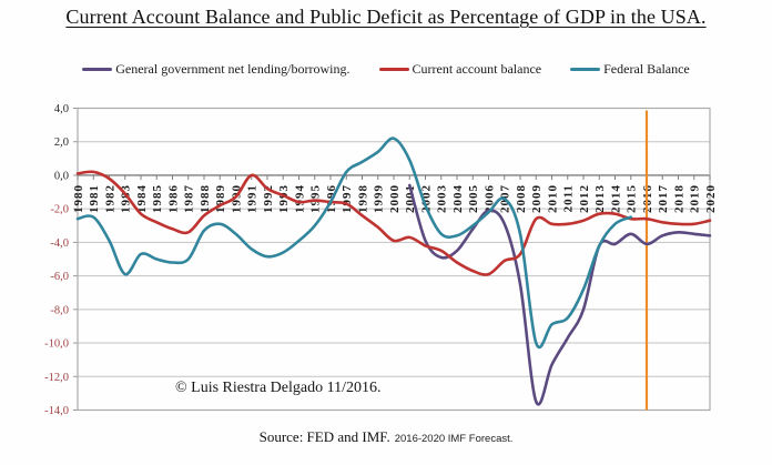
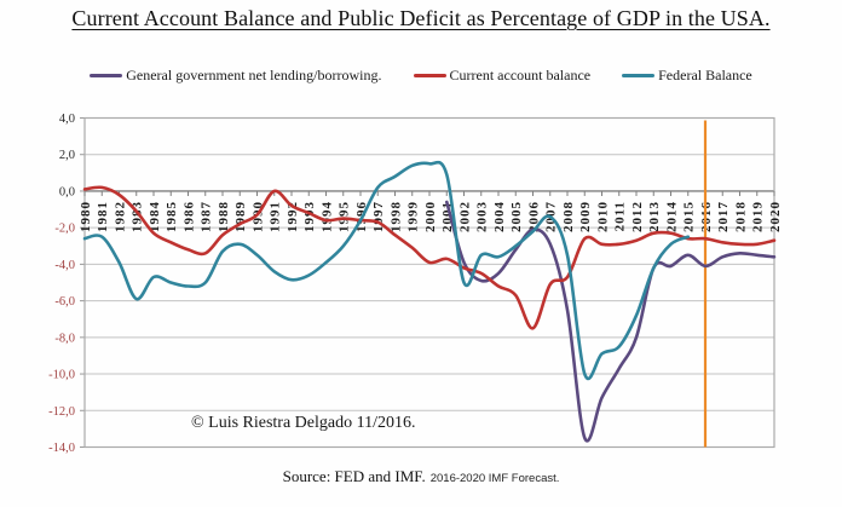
Federal Balance/2000: 2,2 -> 1,5
Federal Balance/2002: -1,8 -> -5,0
Current account balance/2006: -5,9 -> -7,5
